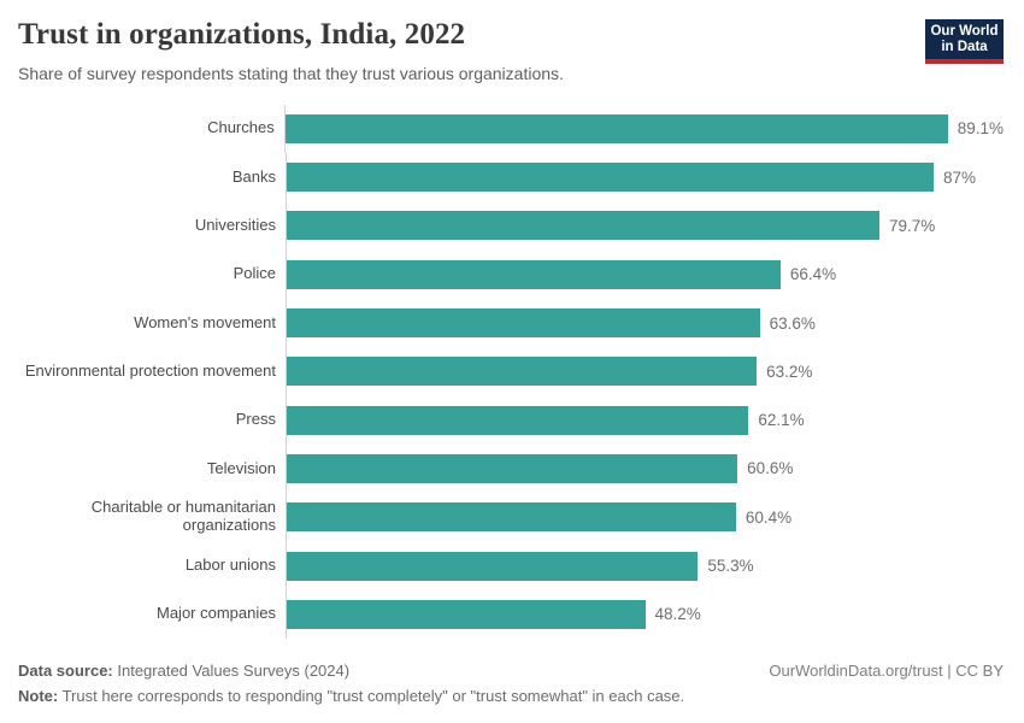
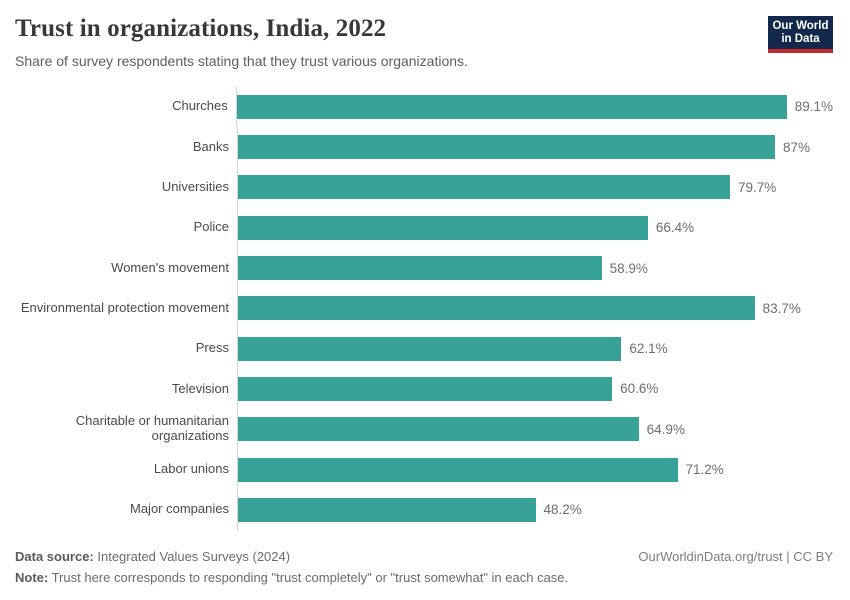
Women's movement: 63.6% -> 58.9%
Environmental protection movement: 63.2% -> 83.7%
Charitable or humanitarian organizations: 60.4% -> 64.9%
Labor unions: 55.3% -> 71.2%
